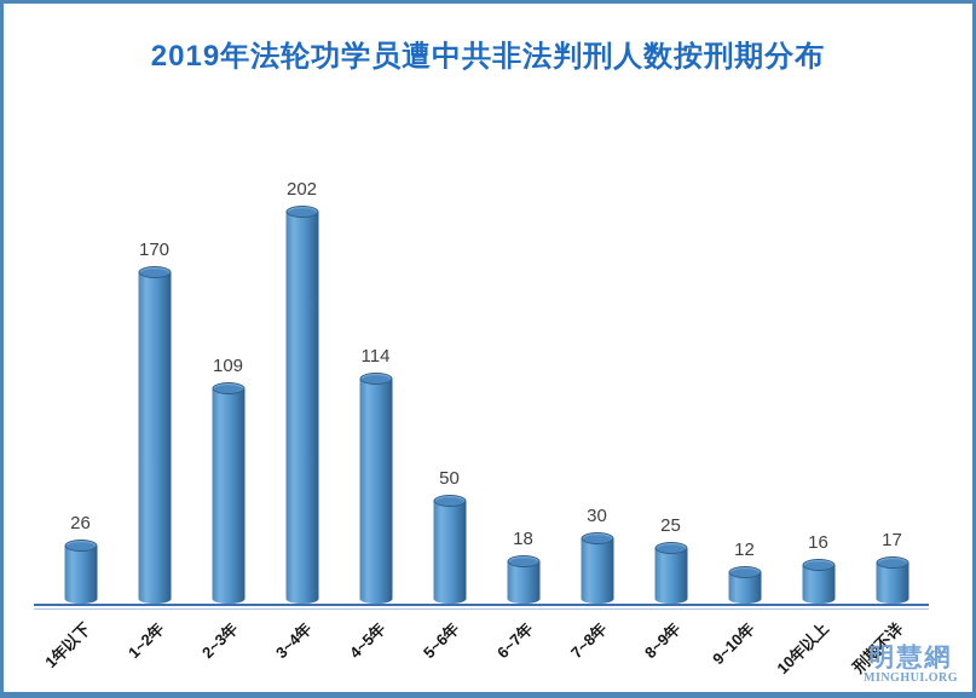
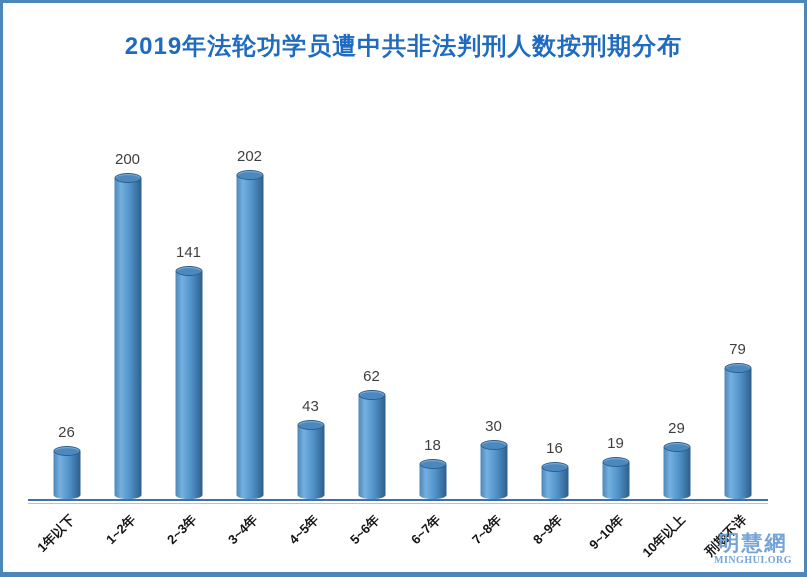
1~2年: 170 -> 200
2~3年: 109 -> 141
4~5年: 114 -> 43
5~6年: 50 -> 62
8~9年: 25 -> 16
9~10年: 12 -> 19
10年以上: 16 -> 29
刑期不详: 17 -> 79
